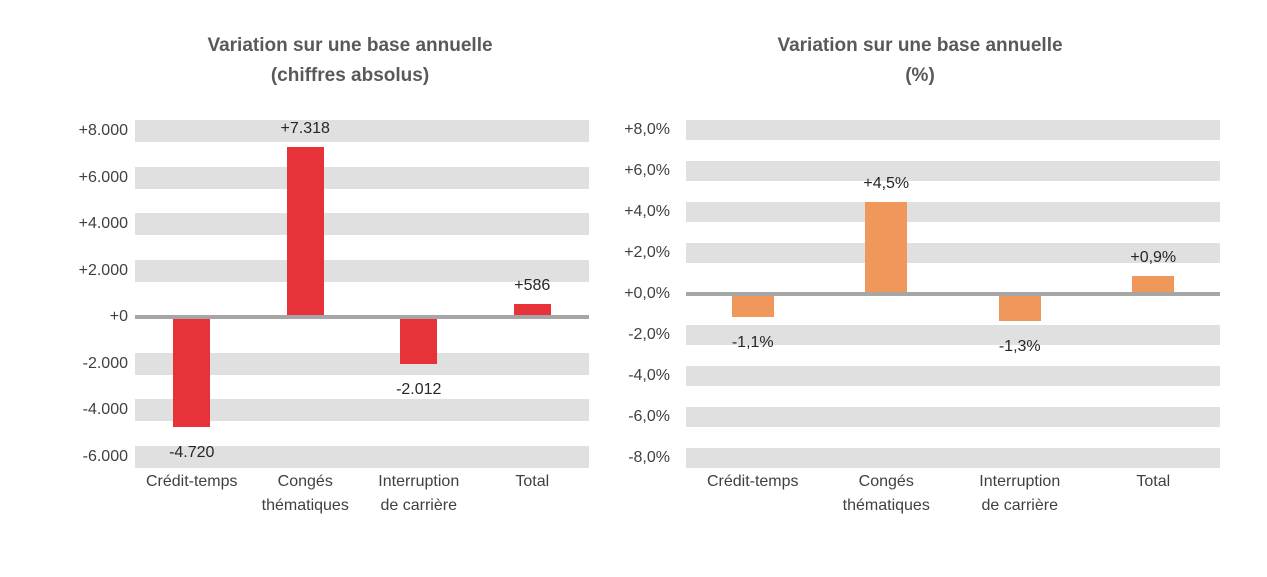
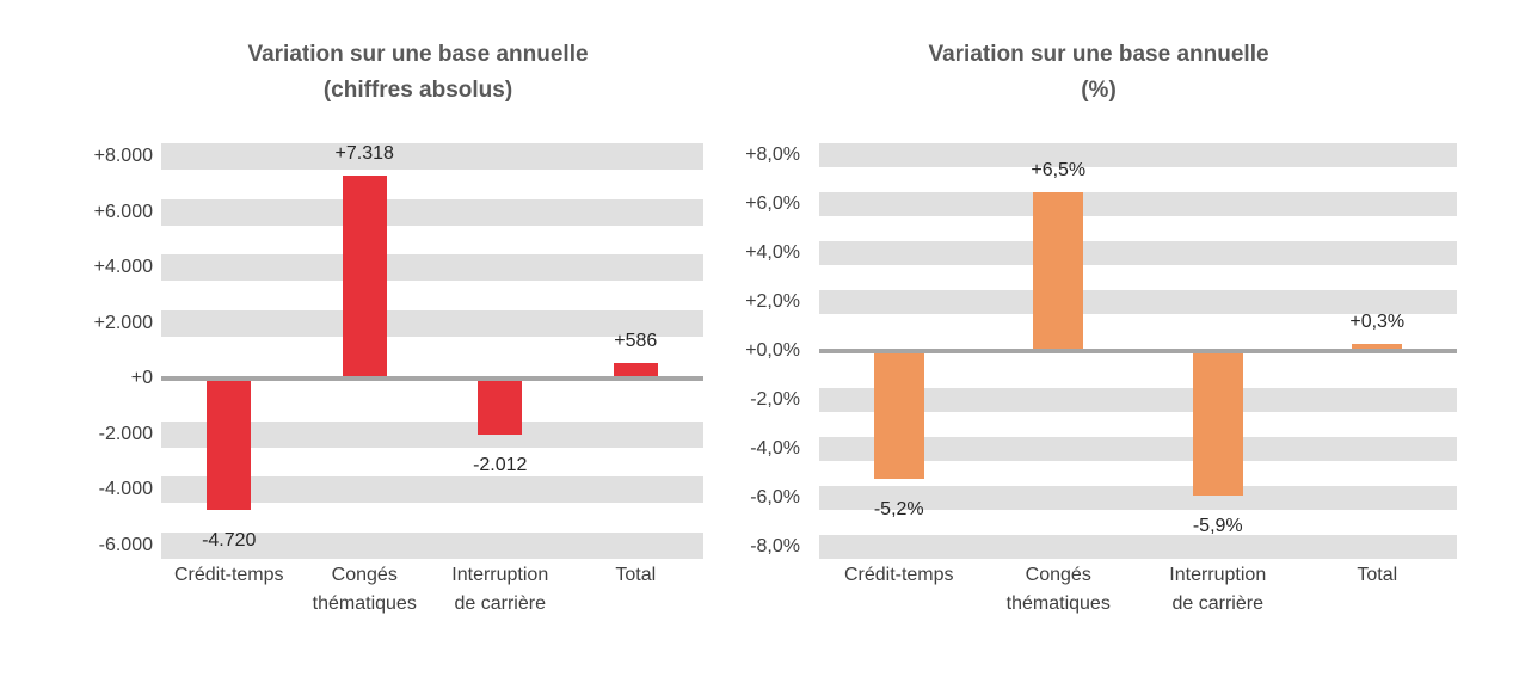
Variation sur une base annuelle (%)/Crédit-temps: -1,1% -> -5,2%
Variation sur une base annuelle (%)/Congés thématiques: +4,5% -> +6,5%
Variation sur une base annuelle (%)/Interruption de carrière: -1,3% -> -5,9%
Variation sur une base annuelle (%)/Total: +0,9% -> +0,3%
